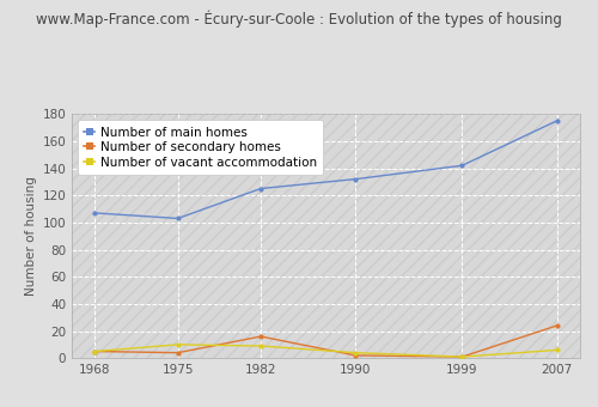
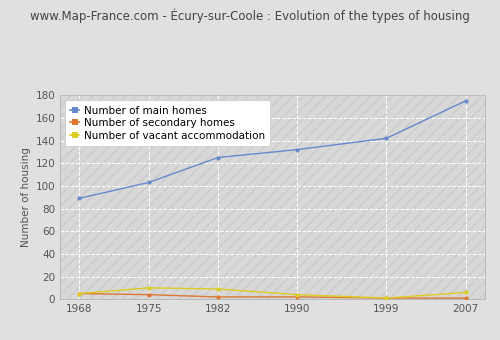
Number of main homes/1968: 107 -> 89
Number of secondary homes/1982: 16 -> 2
Number of secondary homes/2007: 24 -> 1
